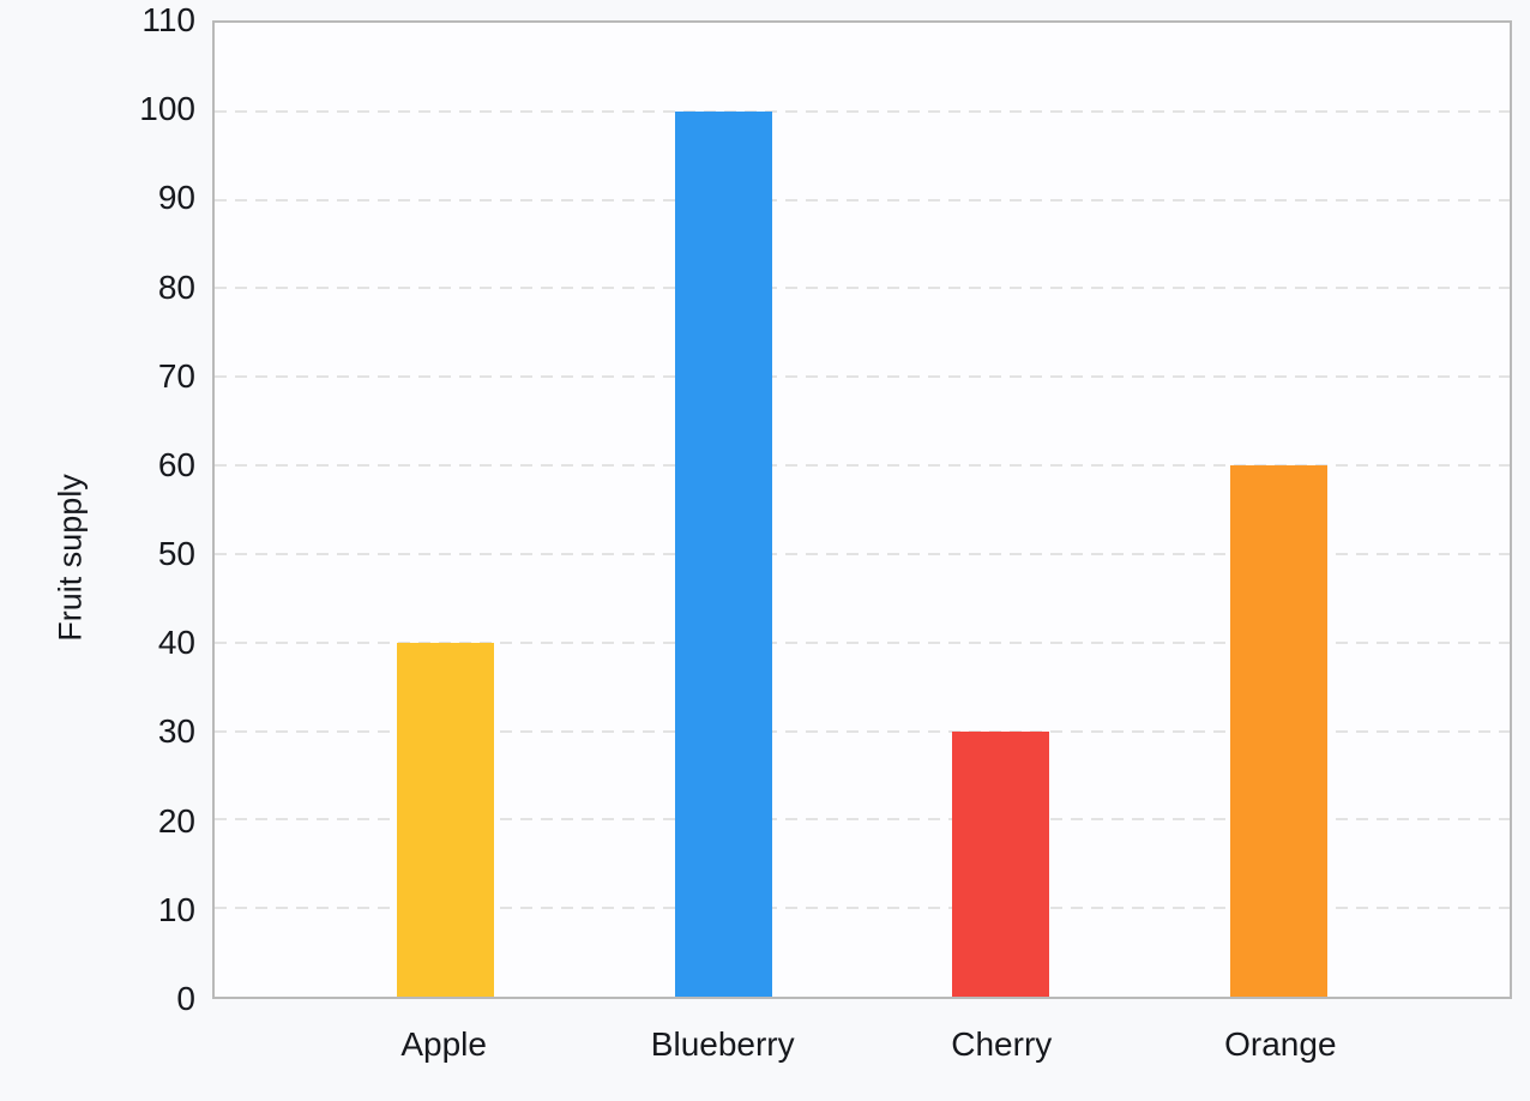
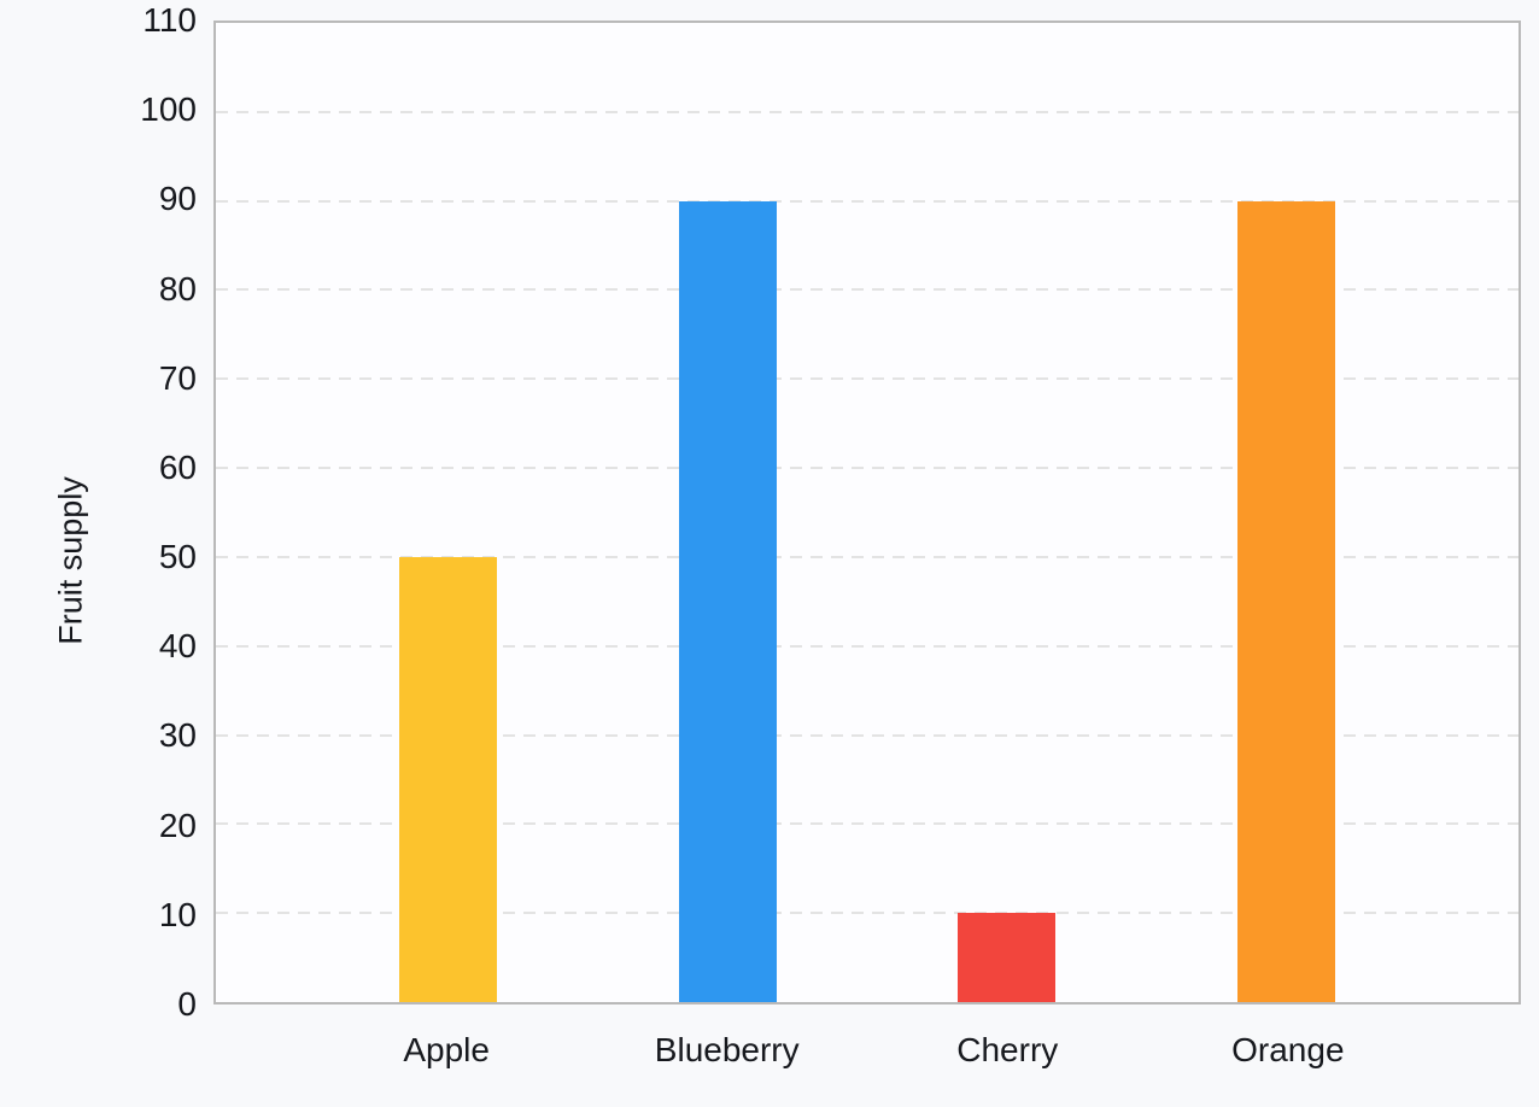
Apple: 40 -> 50
Blueberry: 100 -> 90
Cherry: 30 -> 10
Orange: 60 -> 90
